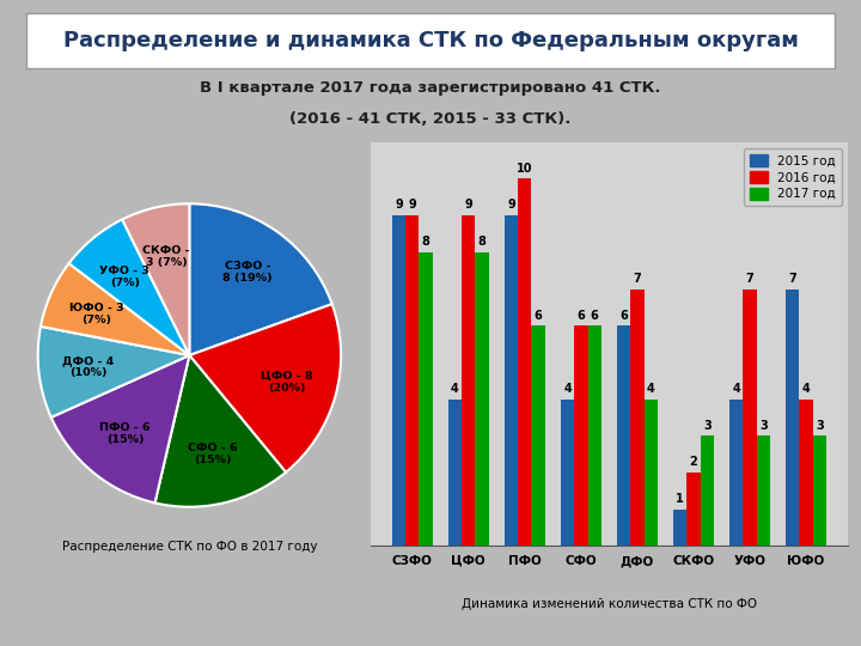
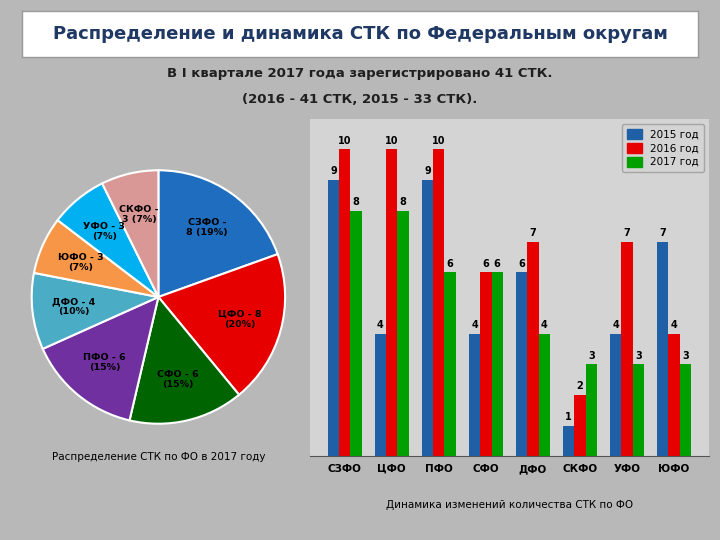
2016 год/СЗФО: 9 -> 10
2016 год/ЦФО: 9 -> 10
